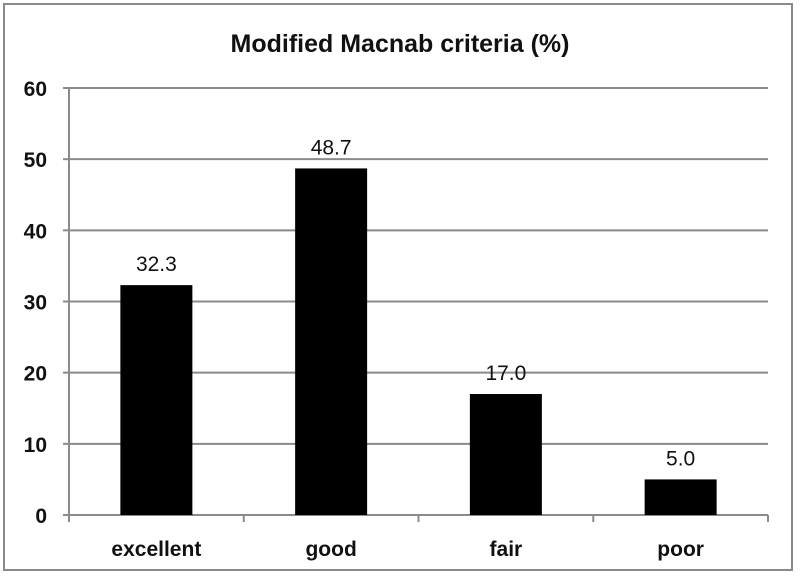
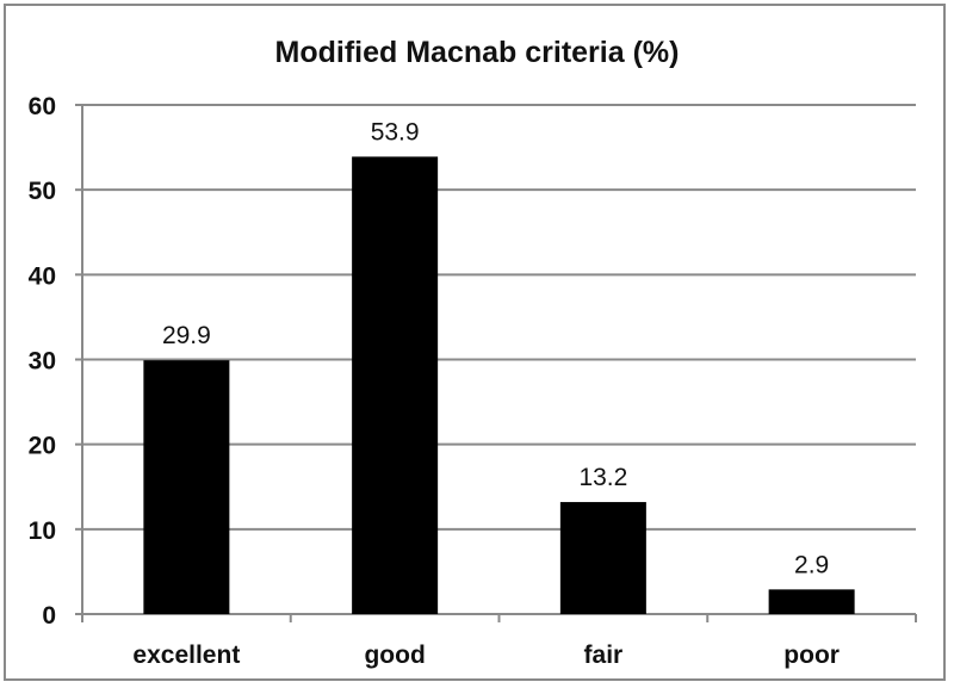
excellent: 32.3 -> 29.9
good: 48.7 -> 53.9
fair: 17.0 -> 13.2
poor: 5.0 -> 2.9
